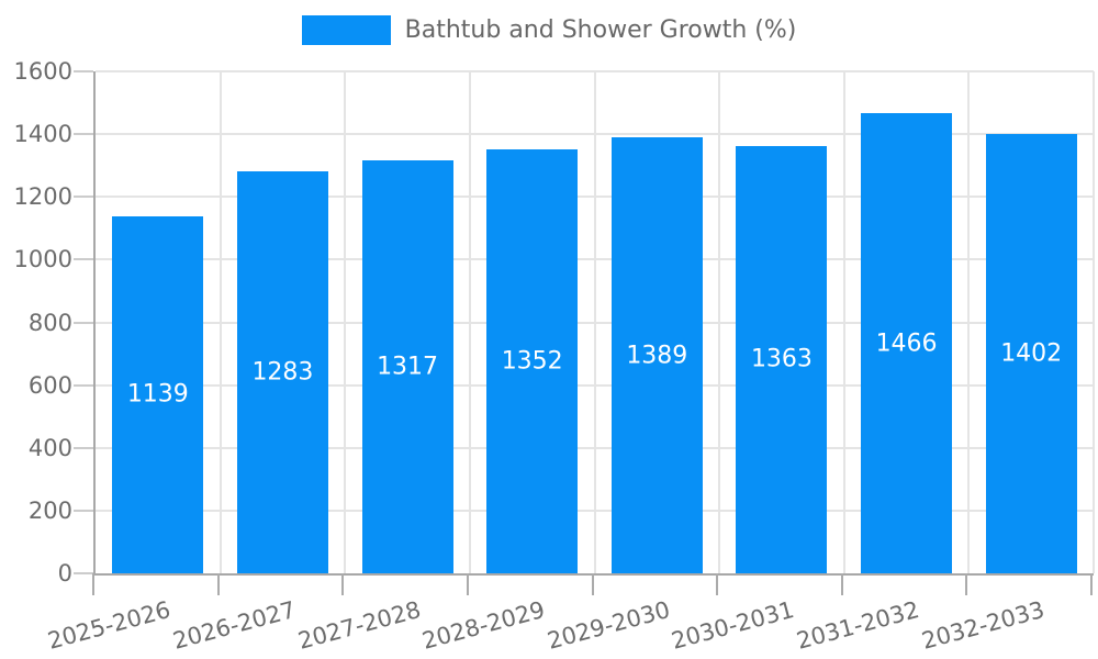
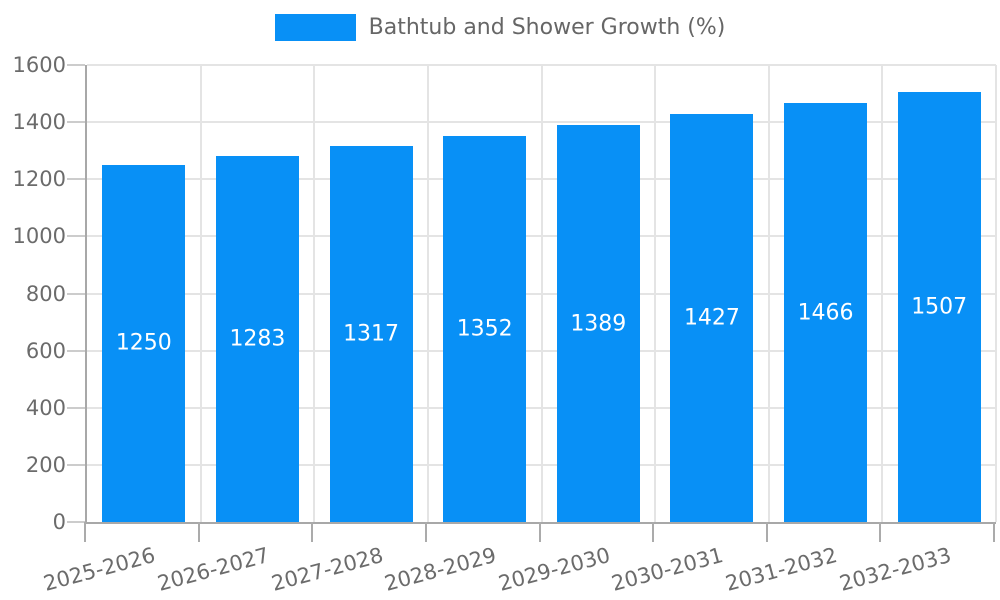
2025-2026: 1139 -> 1250
2030-2031: 1363 -> 1427
2032-2033: 1402 -> 1507
